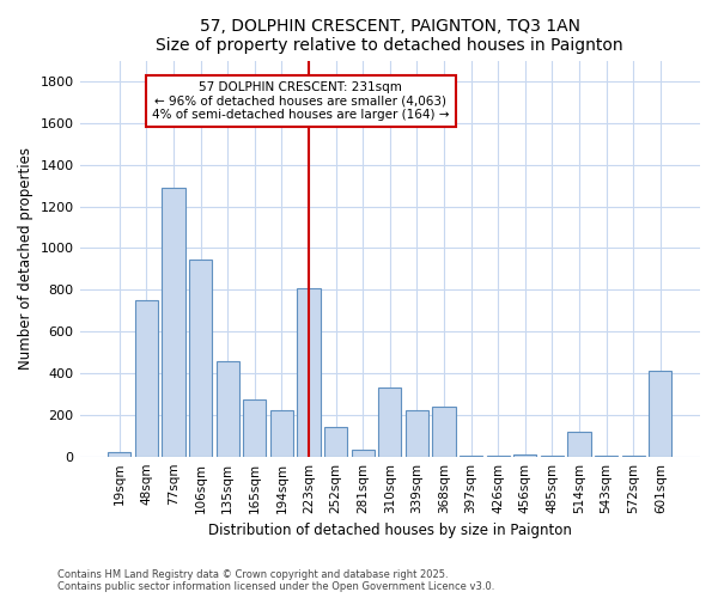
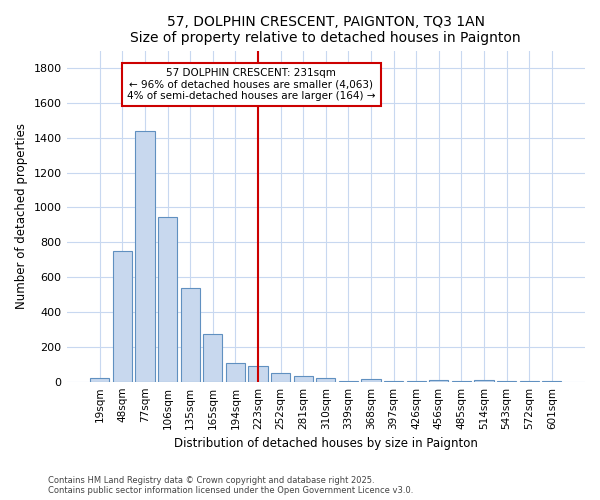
77sqm: 1290 -> 1440
135sqm: 460 -> 540
194sqm: 220 -> 110
223sqm: 810 -> 90
252sqm: 140 -> 50
310sqm: 330 -> 20
339sqm: 220 -> 0
368sqm: 240 -> 20
514sqm: 120 -> 10
601sqm: 410 -> 0
